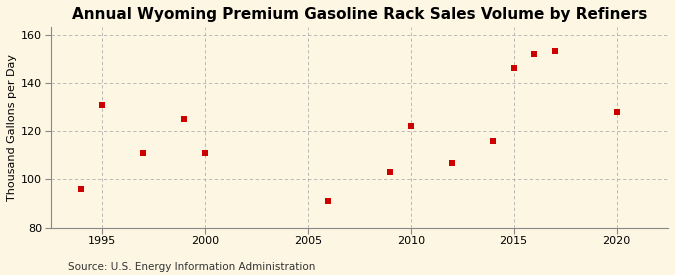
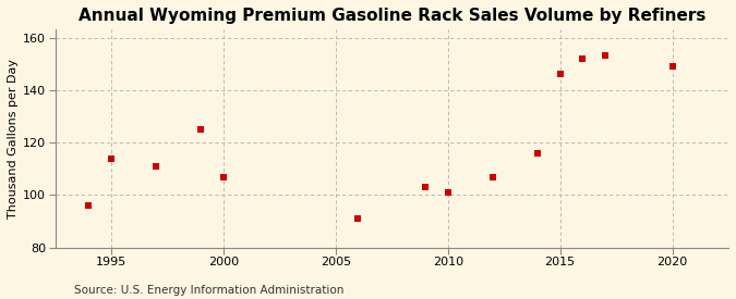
1995: 131 -> 114
2000: 111 -> 107
2010: 122 -> 101
2020: 128 -> 149
